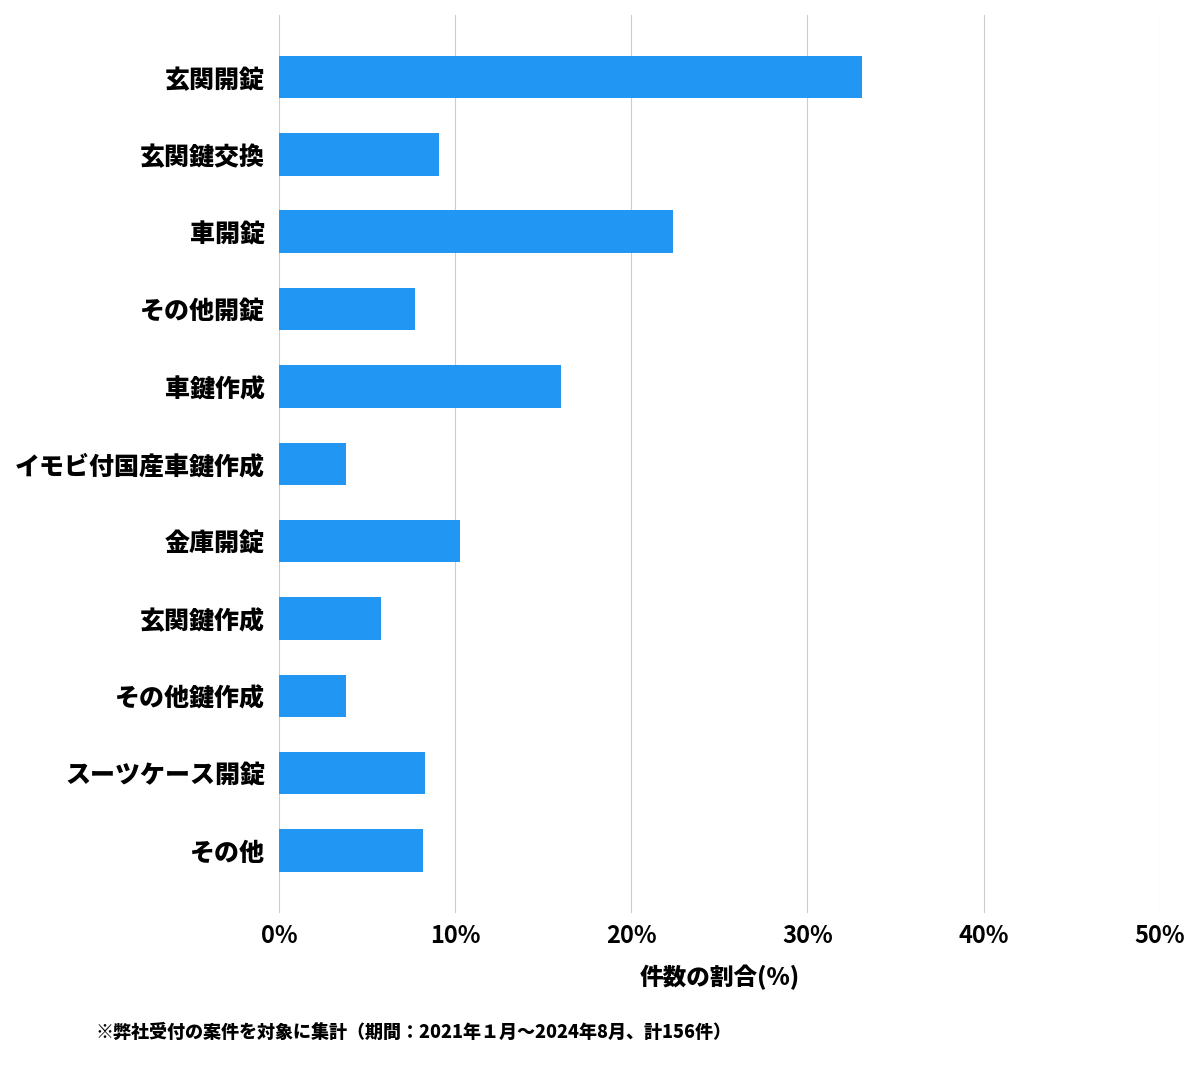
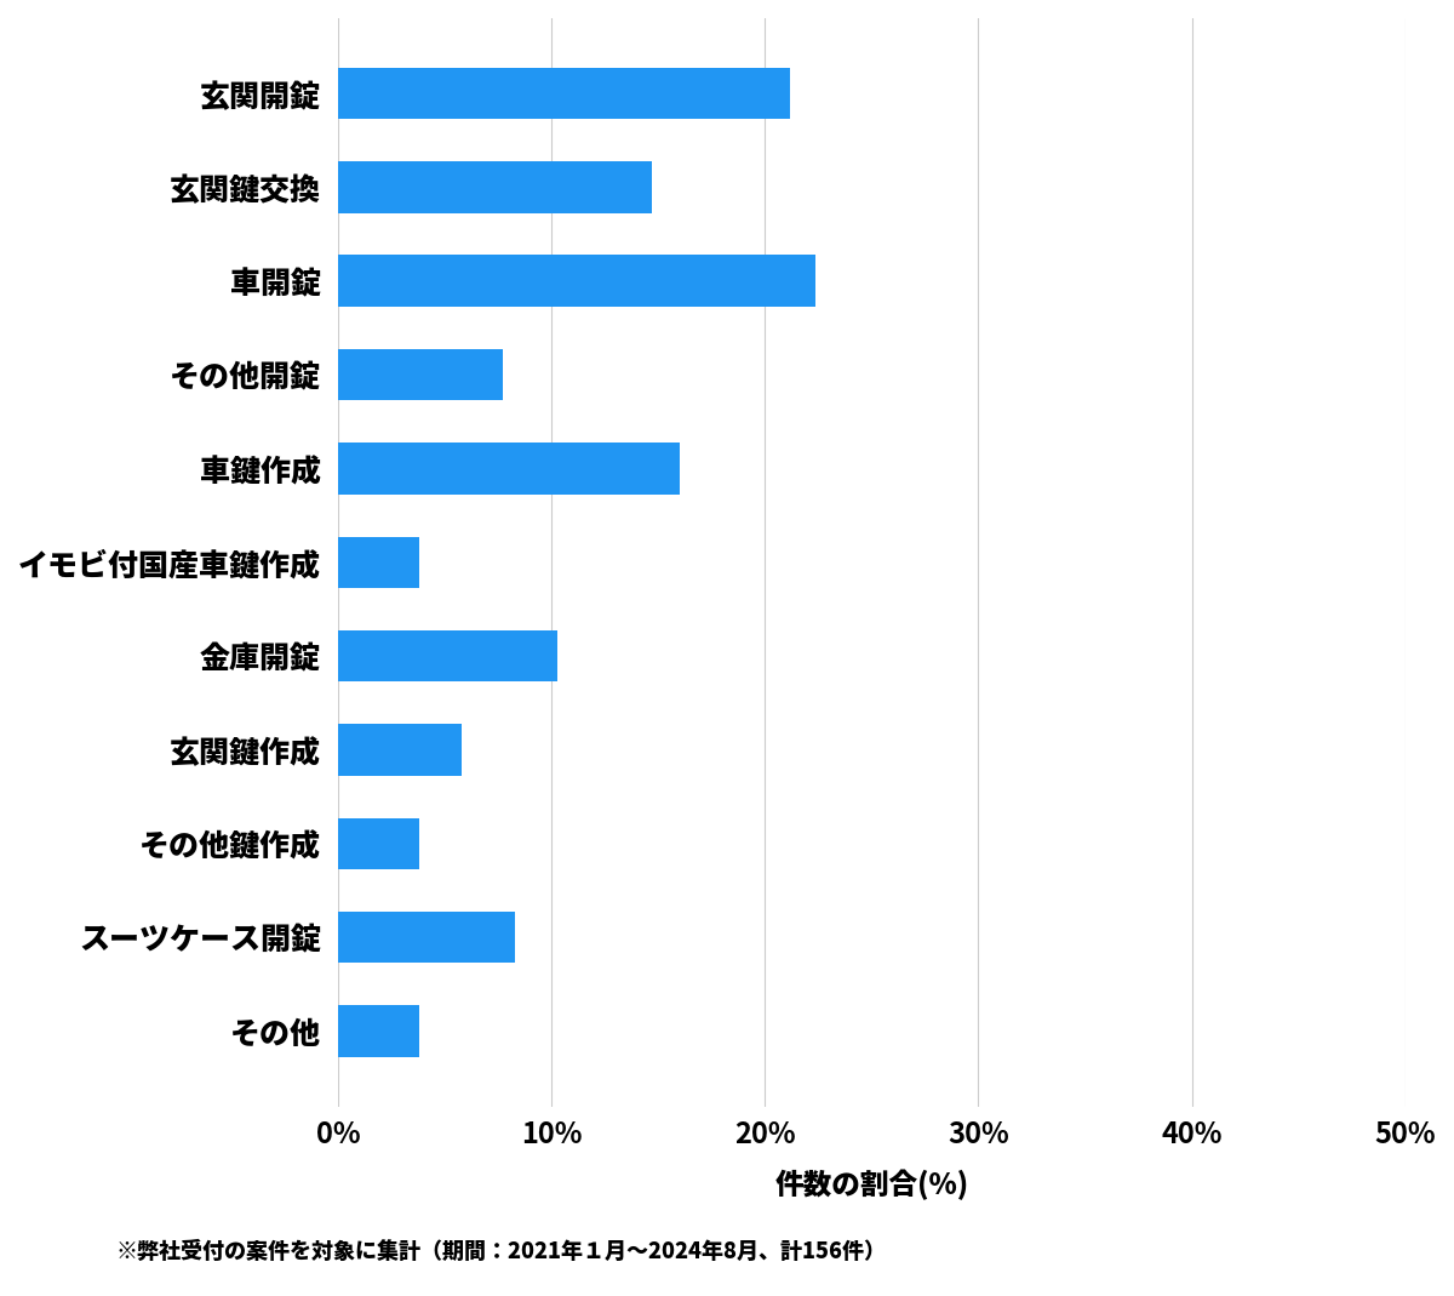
玄関開錠: 33.1% -> 21.2%
玄関鍵交換: 9.1% -> 14.7%
その他: 8.2% -> 3.8%
